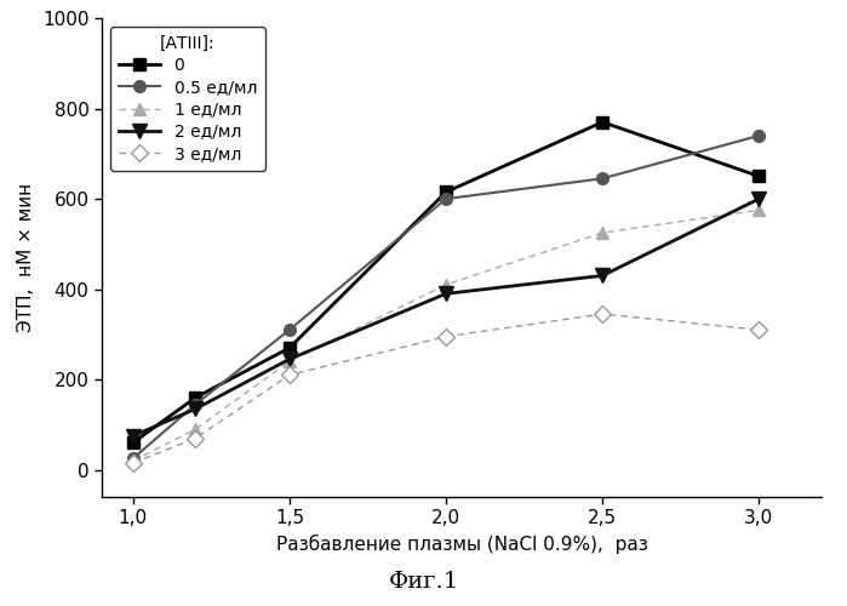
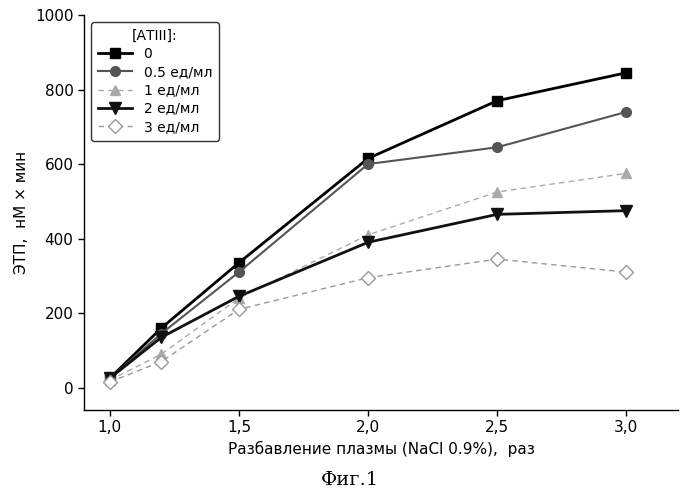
0/1,0: 60 -> 25
2 ед/мл/1,0: 75 -> 25
0/1,5: 270 -> 335
2 ед/мл/2,5: 430 -> 465
0/3,0: 650 -> 845
2 ед/мл/3,0: 600 -> 475
